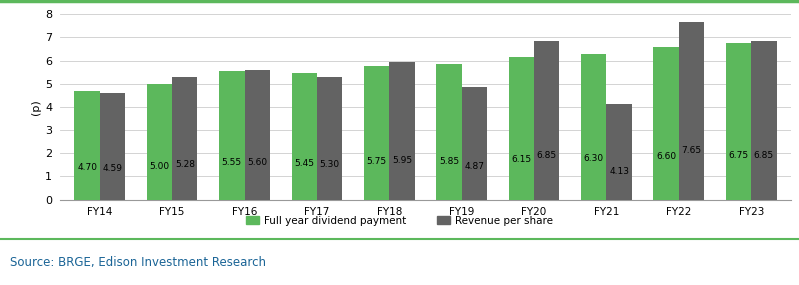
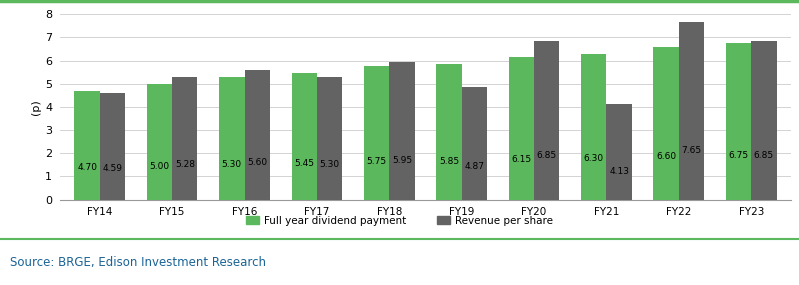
Full year dividend payment/FY16: 5.55 -> 5.30
